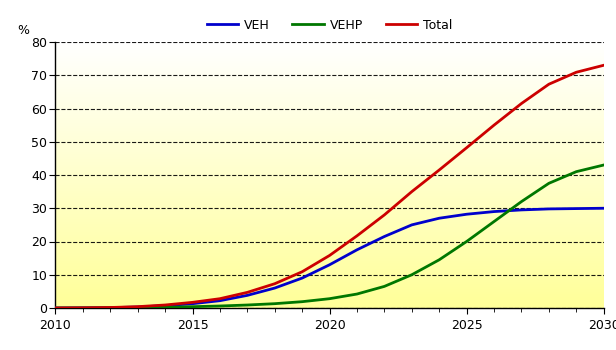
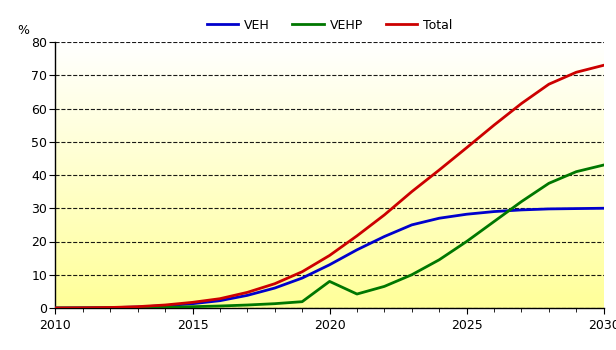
VEHP/2020: 2.8 -> 8.0
